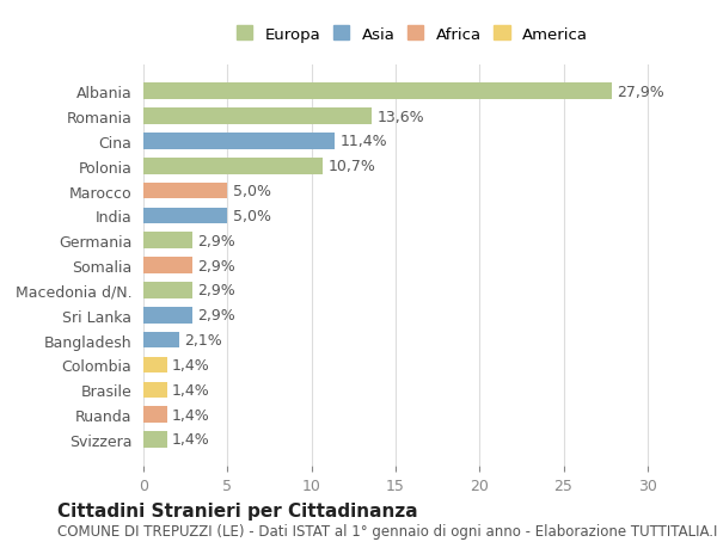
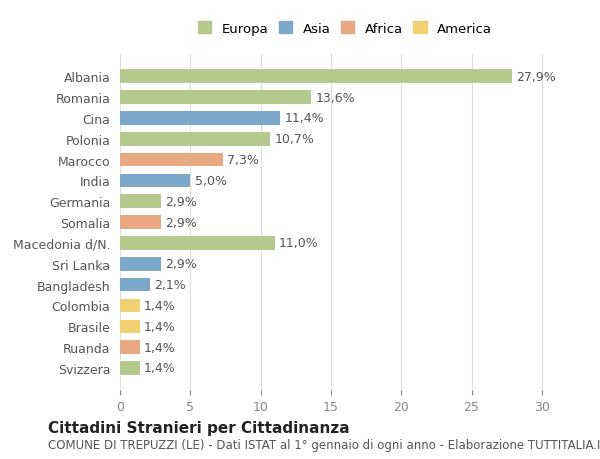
Marocco: 5,0% -> 7,3%
Macedonia d/N.: 2,9% -> 11,0%
